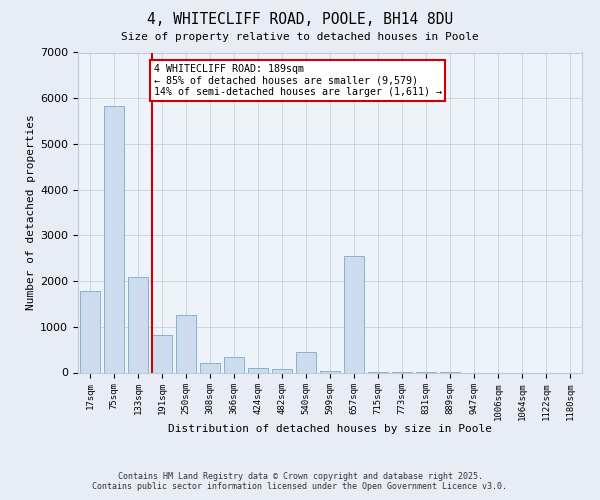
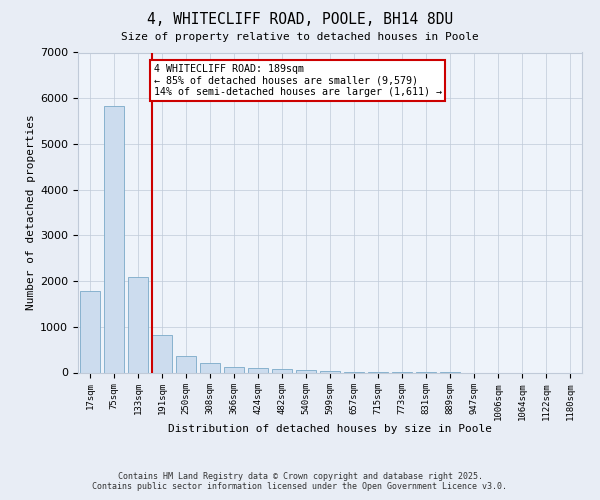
250sqm: 1250 -> 360
366sqm: 350 -> 120
540sqm: 450 -> 60
657sqm: 2550 -> 10
